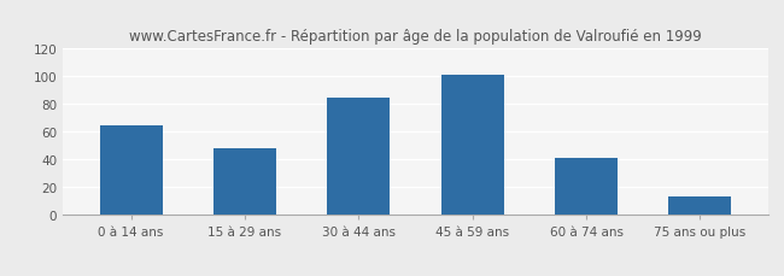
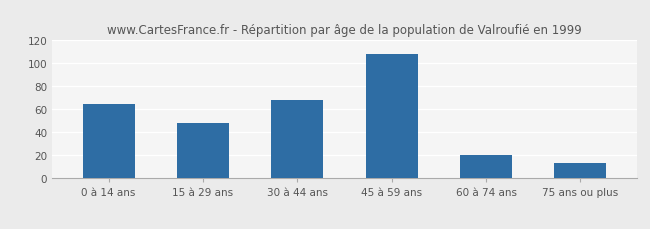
30 à 44 ans: 85 -> 68
45 à 59 ans: 101 -> 108
60 à 74 ans: 41 -> 20
